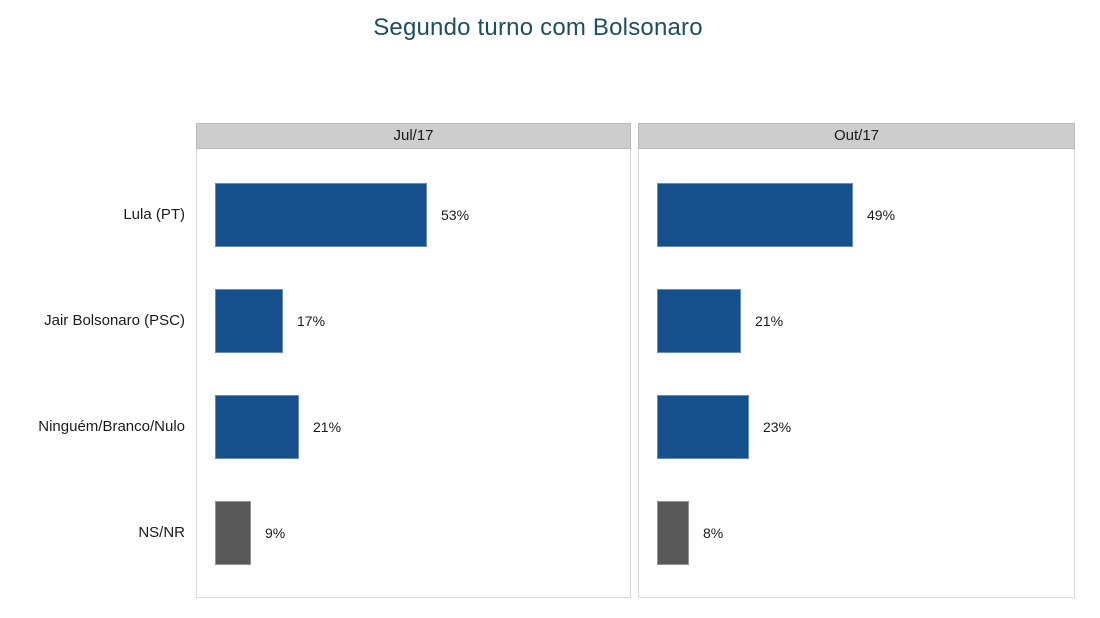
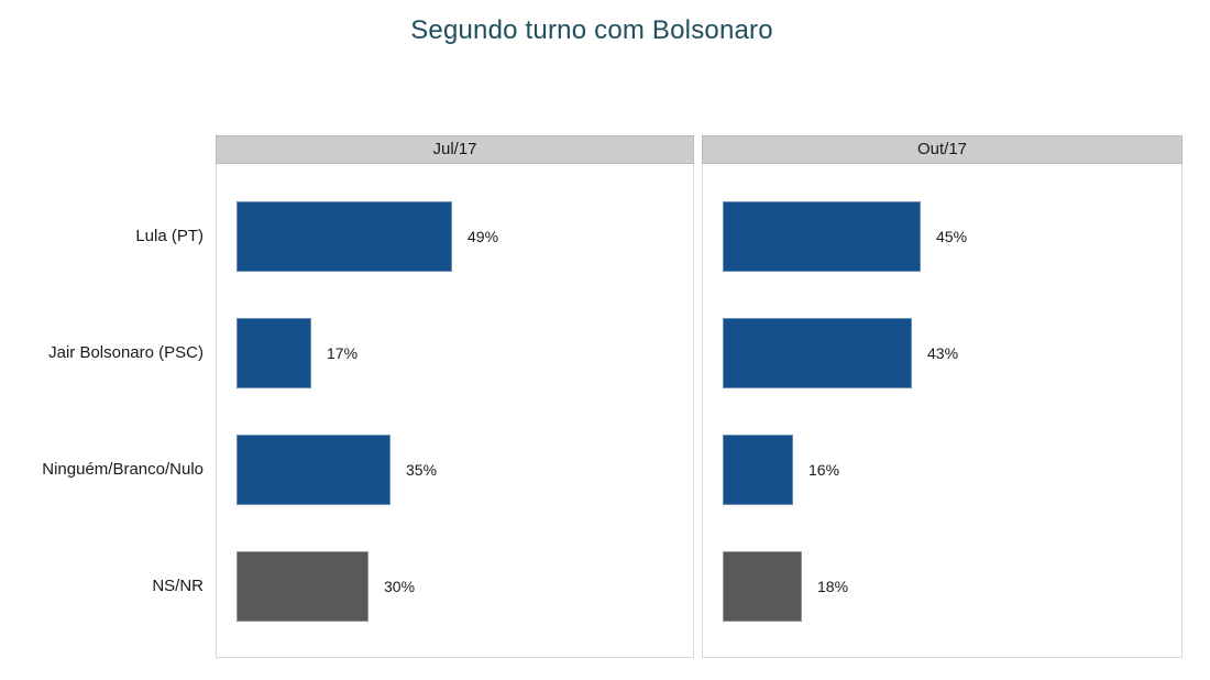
Jul/17/Lula (PT): 53% -> 49%
Out/17/Lula (PT): 49% -> 45%
Out/17/Jair Bolsonaro (PSC): 21% -> 43%
Jul/17/Ninguém/Branco/Nulo: 21% -> 35%
Out/17/Ninguém/Branco/Nulo: 23% -> 16%
Jul/17/NS/NR: 9% -> 30%
Out/17/NS/NR: 8% -> 18%
